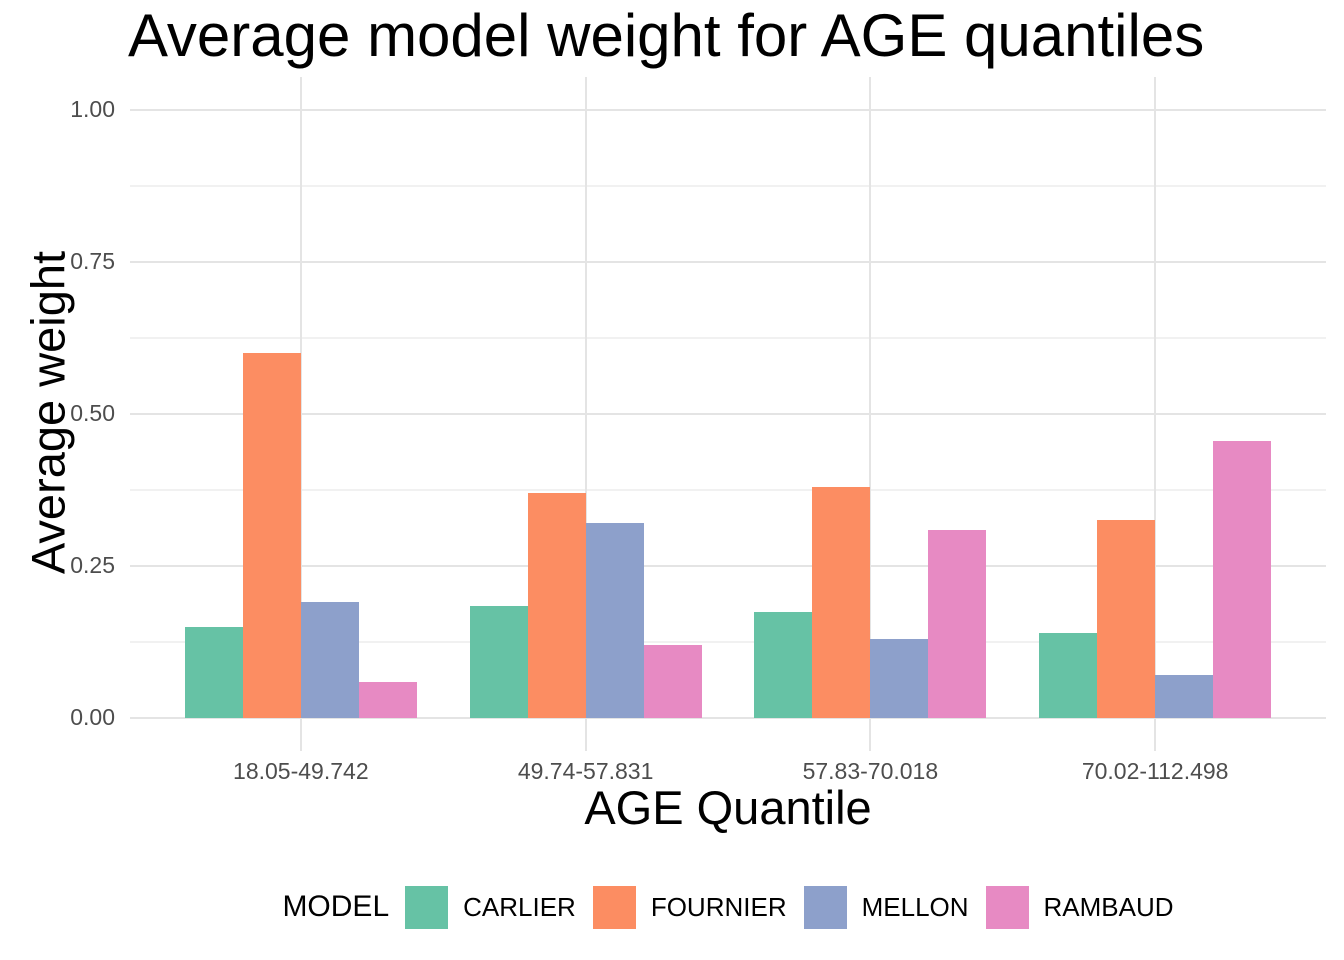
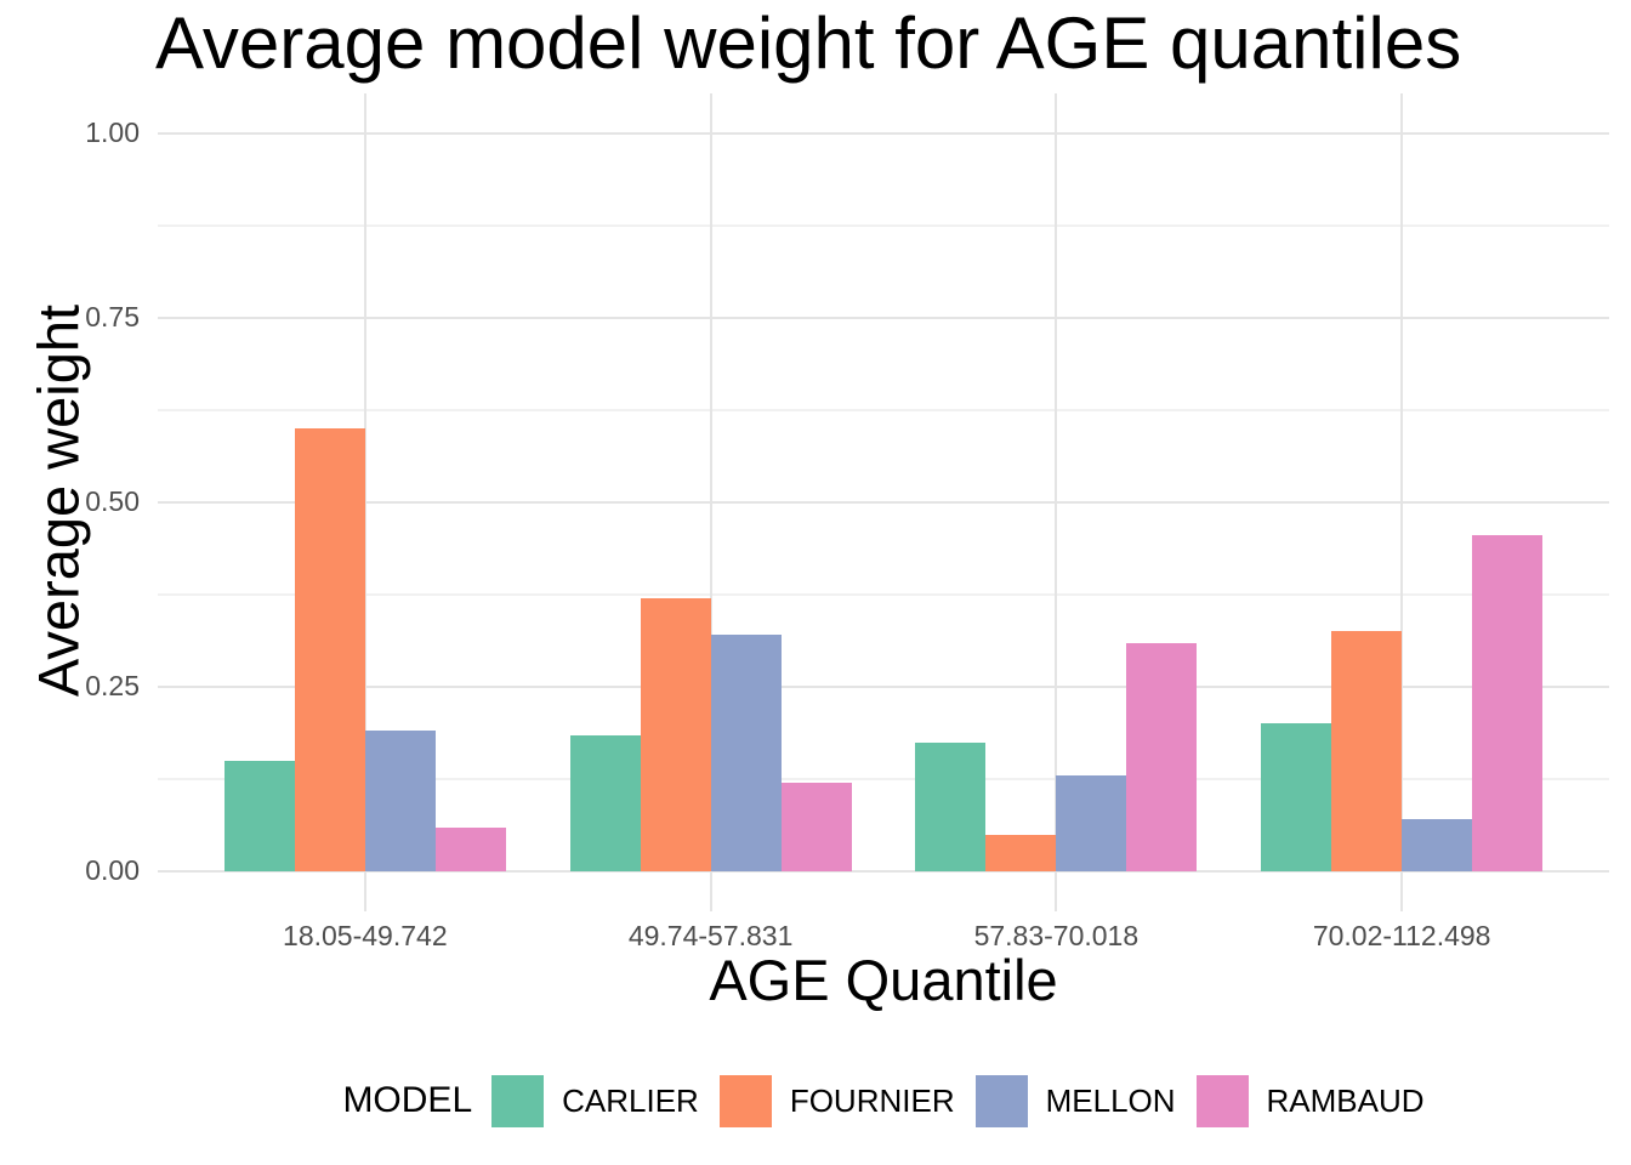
FOURNIER/57.83-70.018: 0.38 -> 0.05
CARLIER/70.02-112.498: 0.14 -> 0.20
